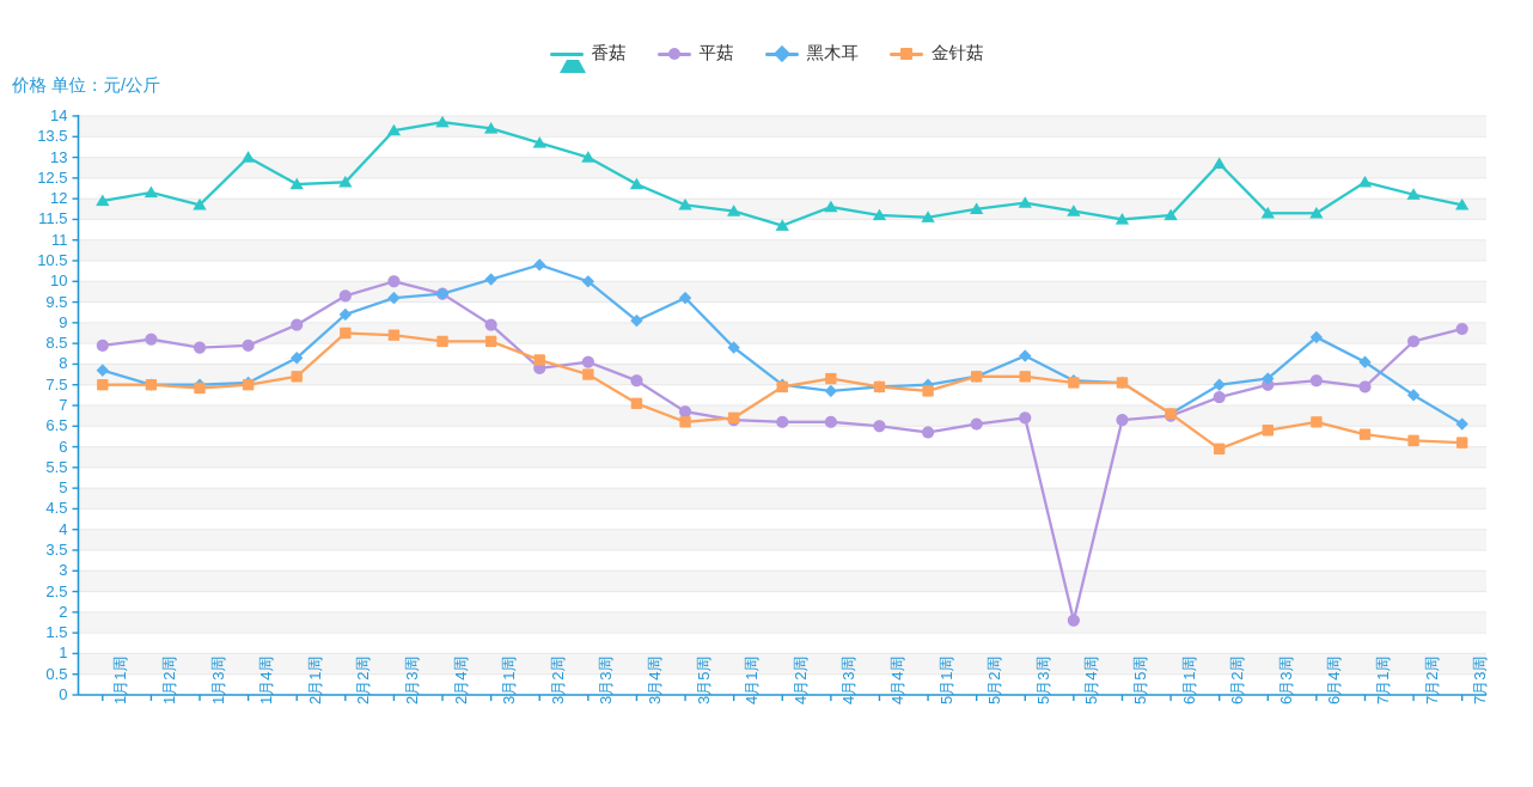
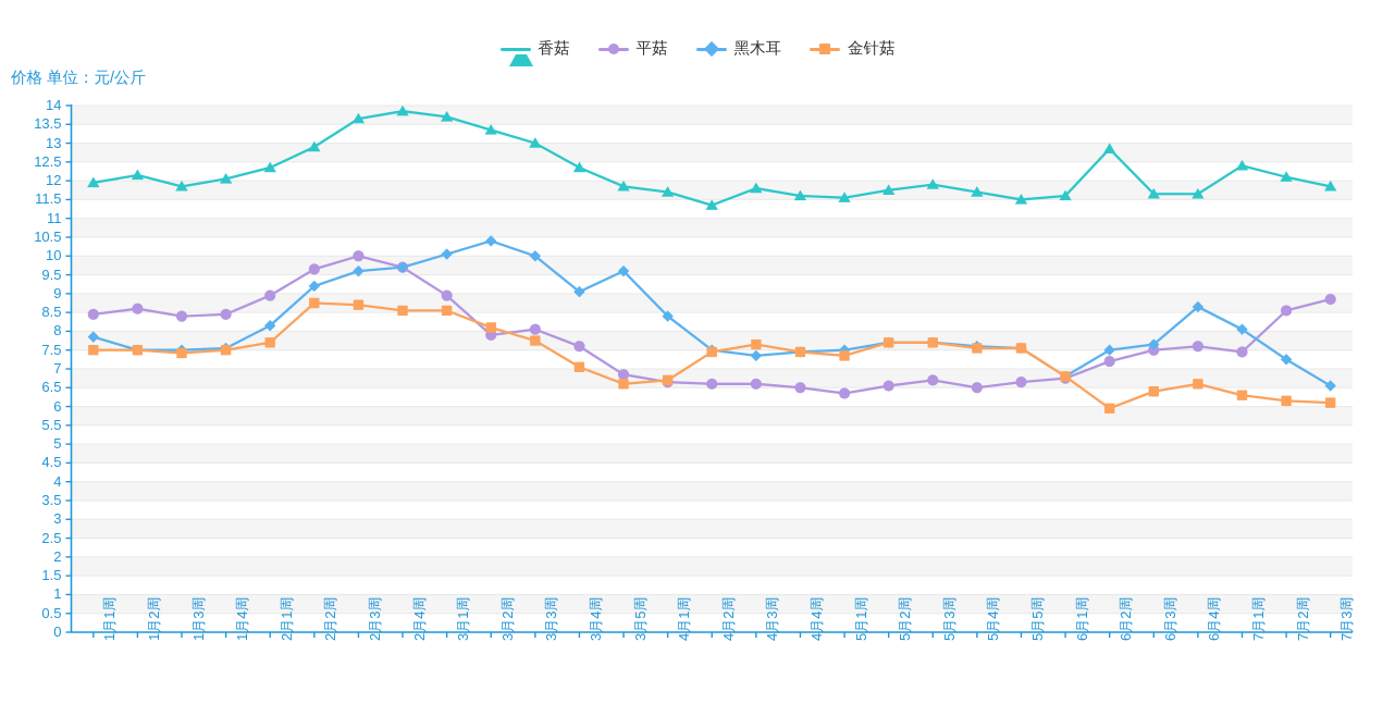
香菇/1月4周: 13.0 -> 12.1
香菇/2月2周: 12.4 -> 12.9
黑木耳/5月3周: 8.2 -> 7.7
平菇/5月4周: 1.8 -> 6.5
